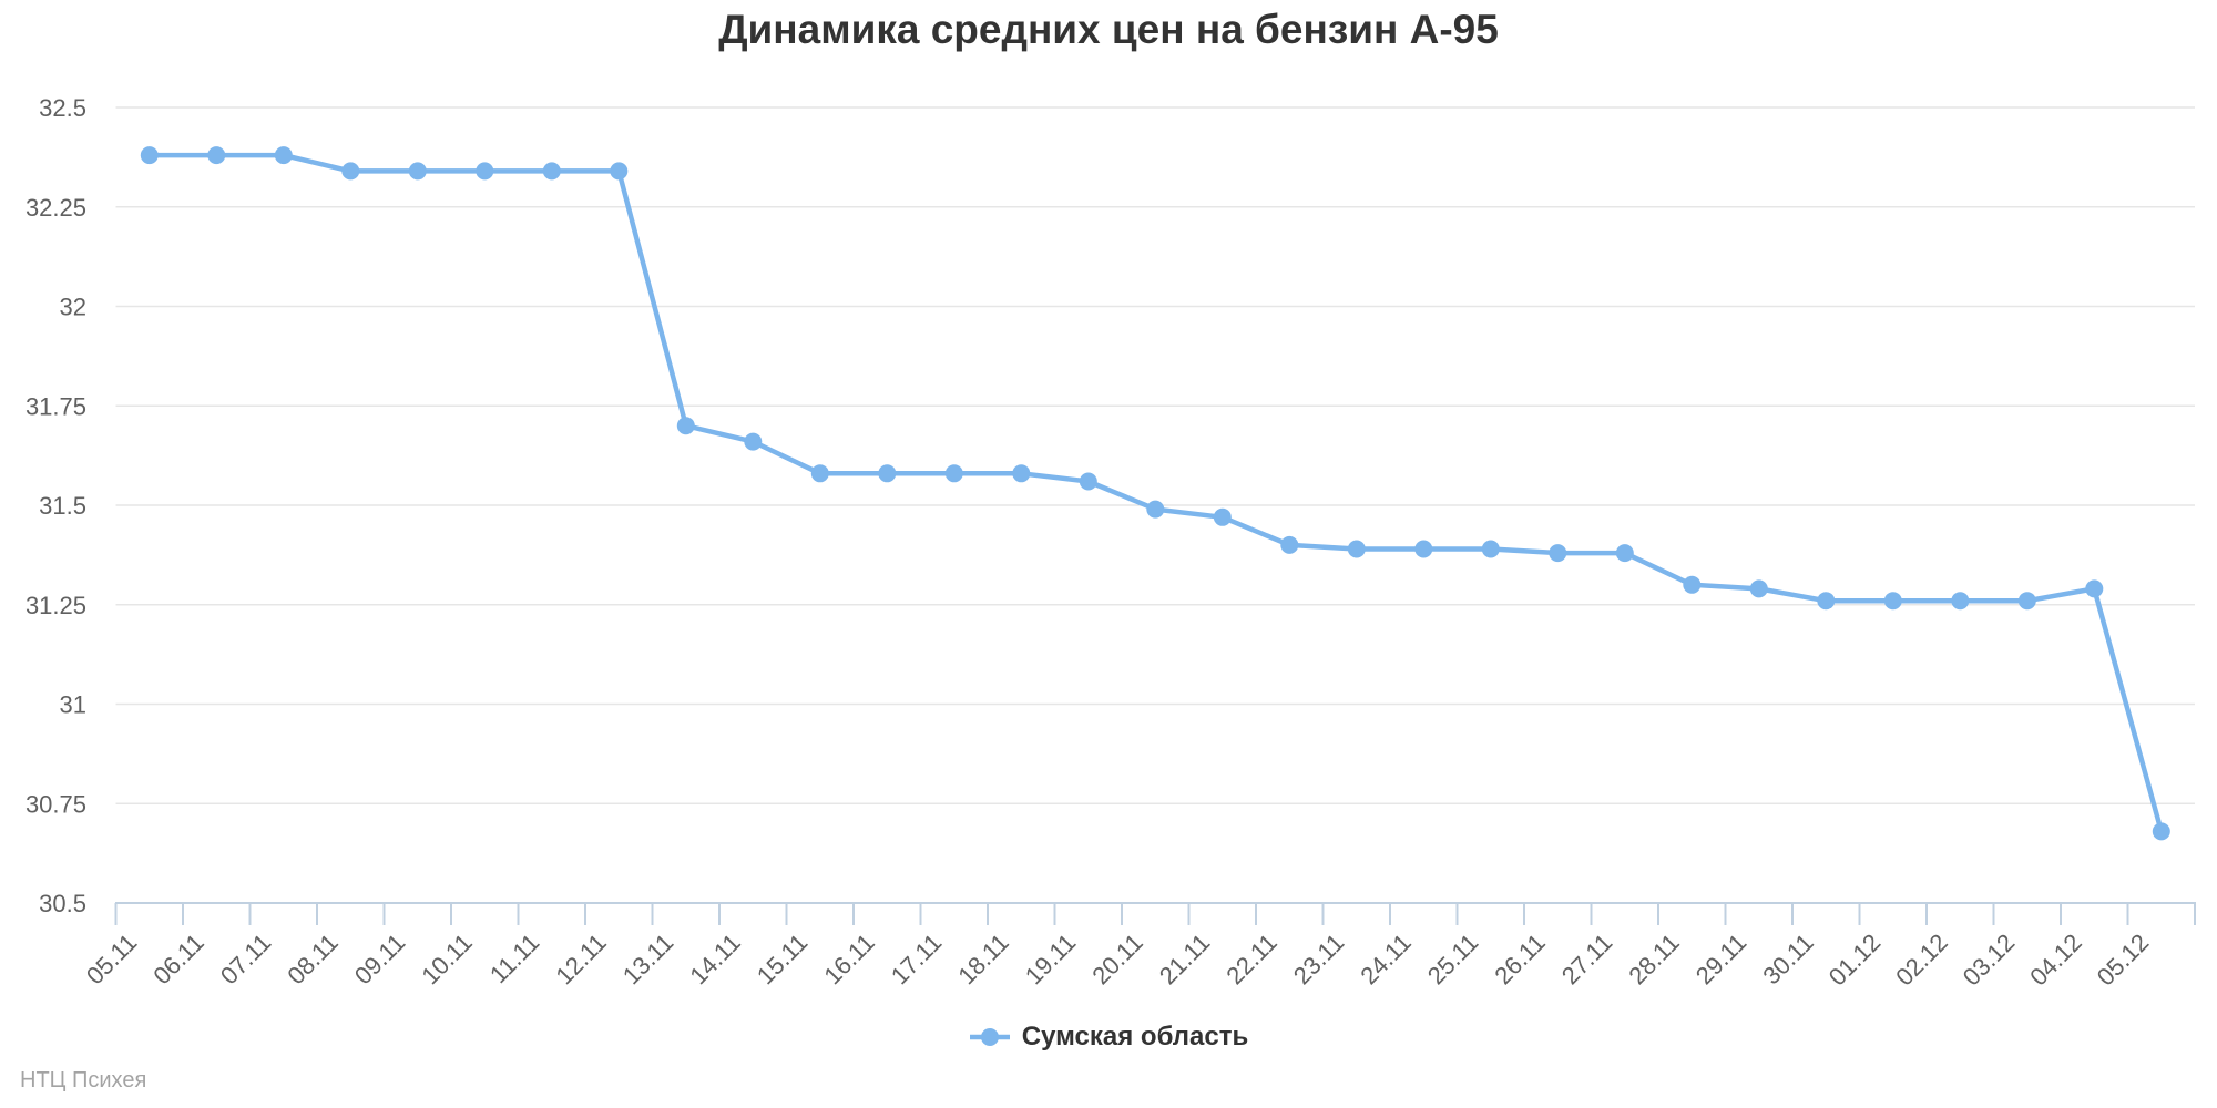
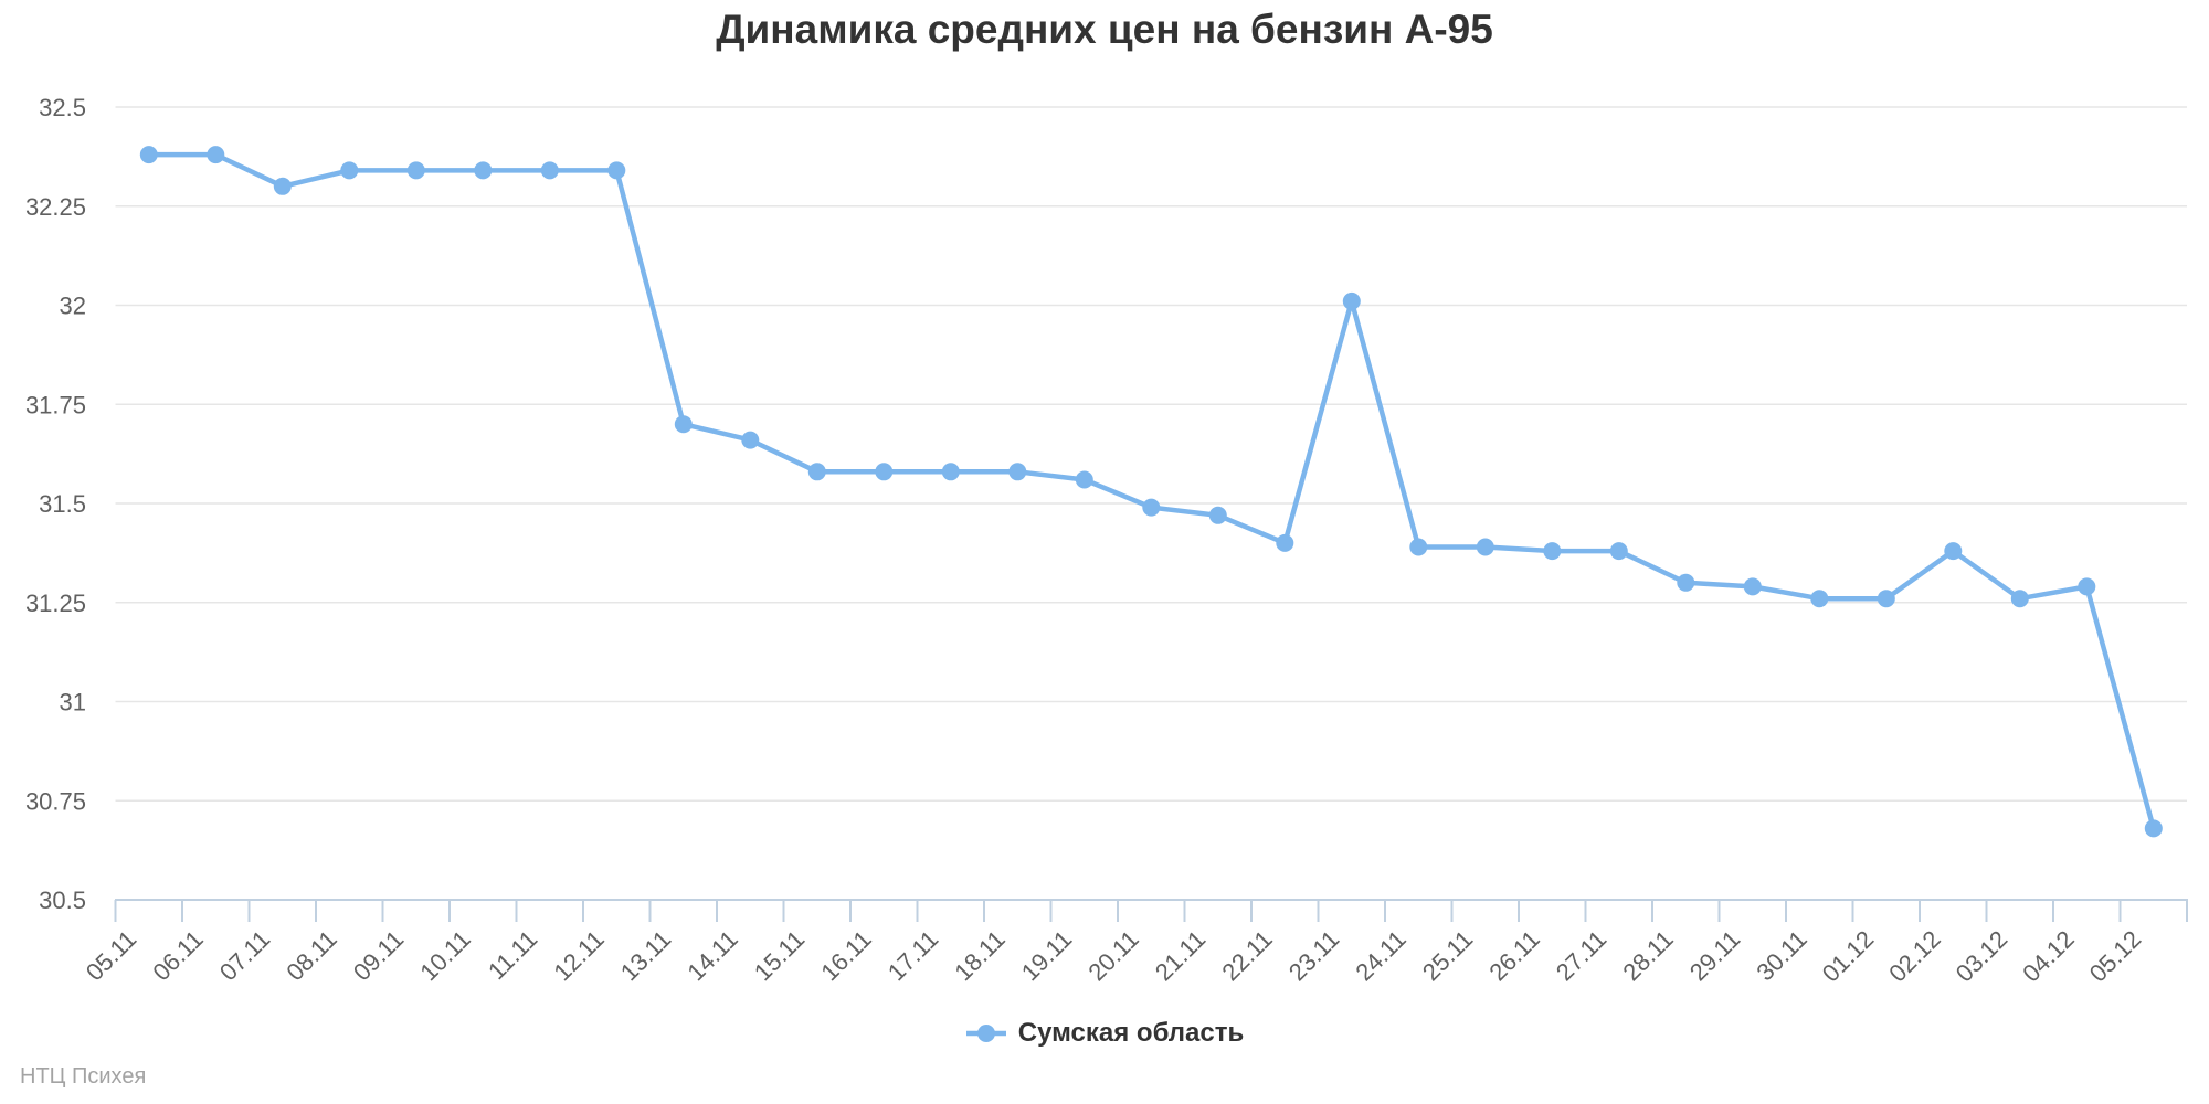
07.11: 32.38 -> 32.30
23.11: 31.39 -> 32.01
02.12: 31.26 -> 31.38
